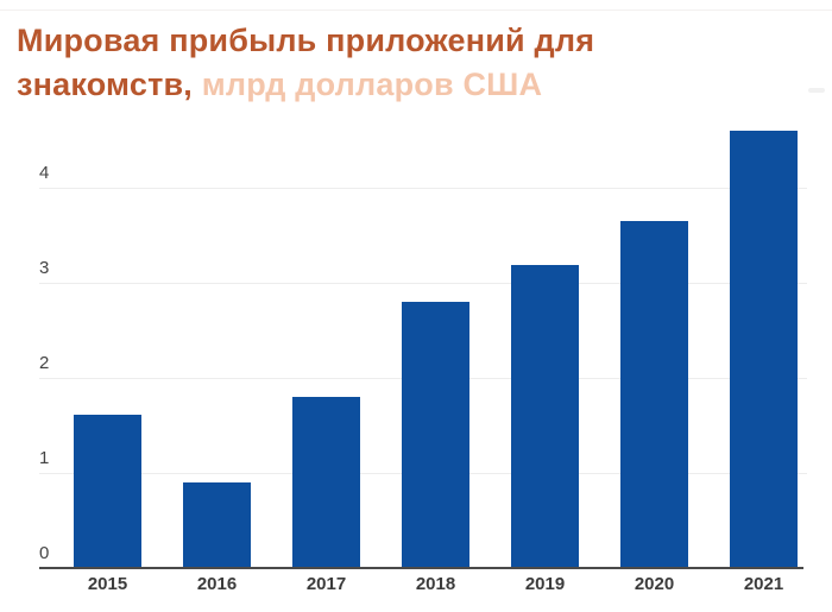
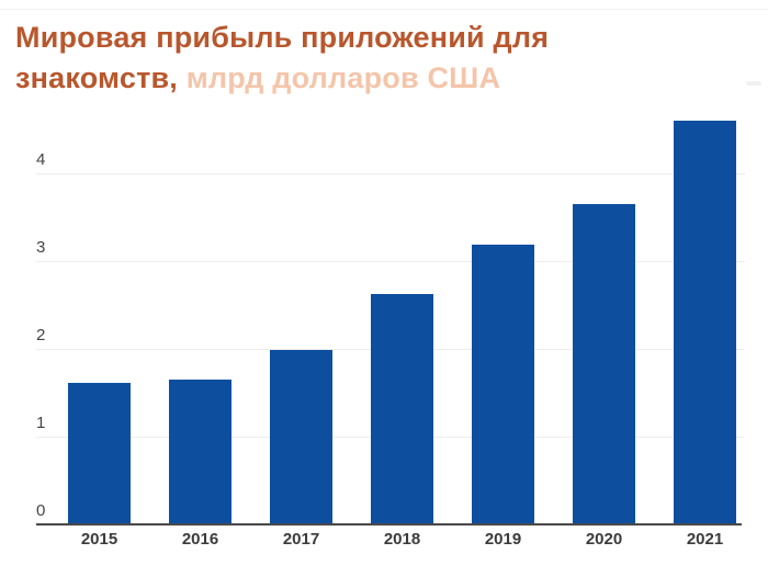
2016: 0.9 -> 1.6
2017: 1.8 -> 2.0
2018: 2.8 -> 2.6
